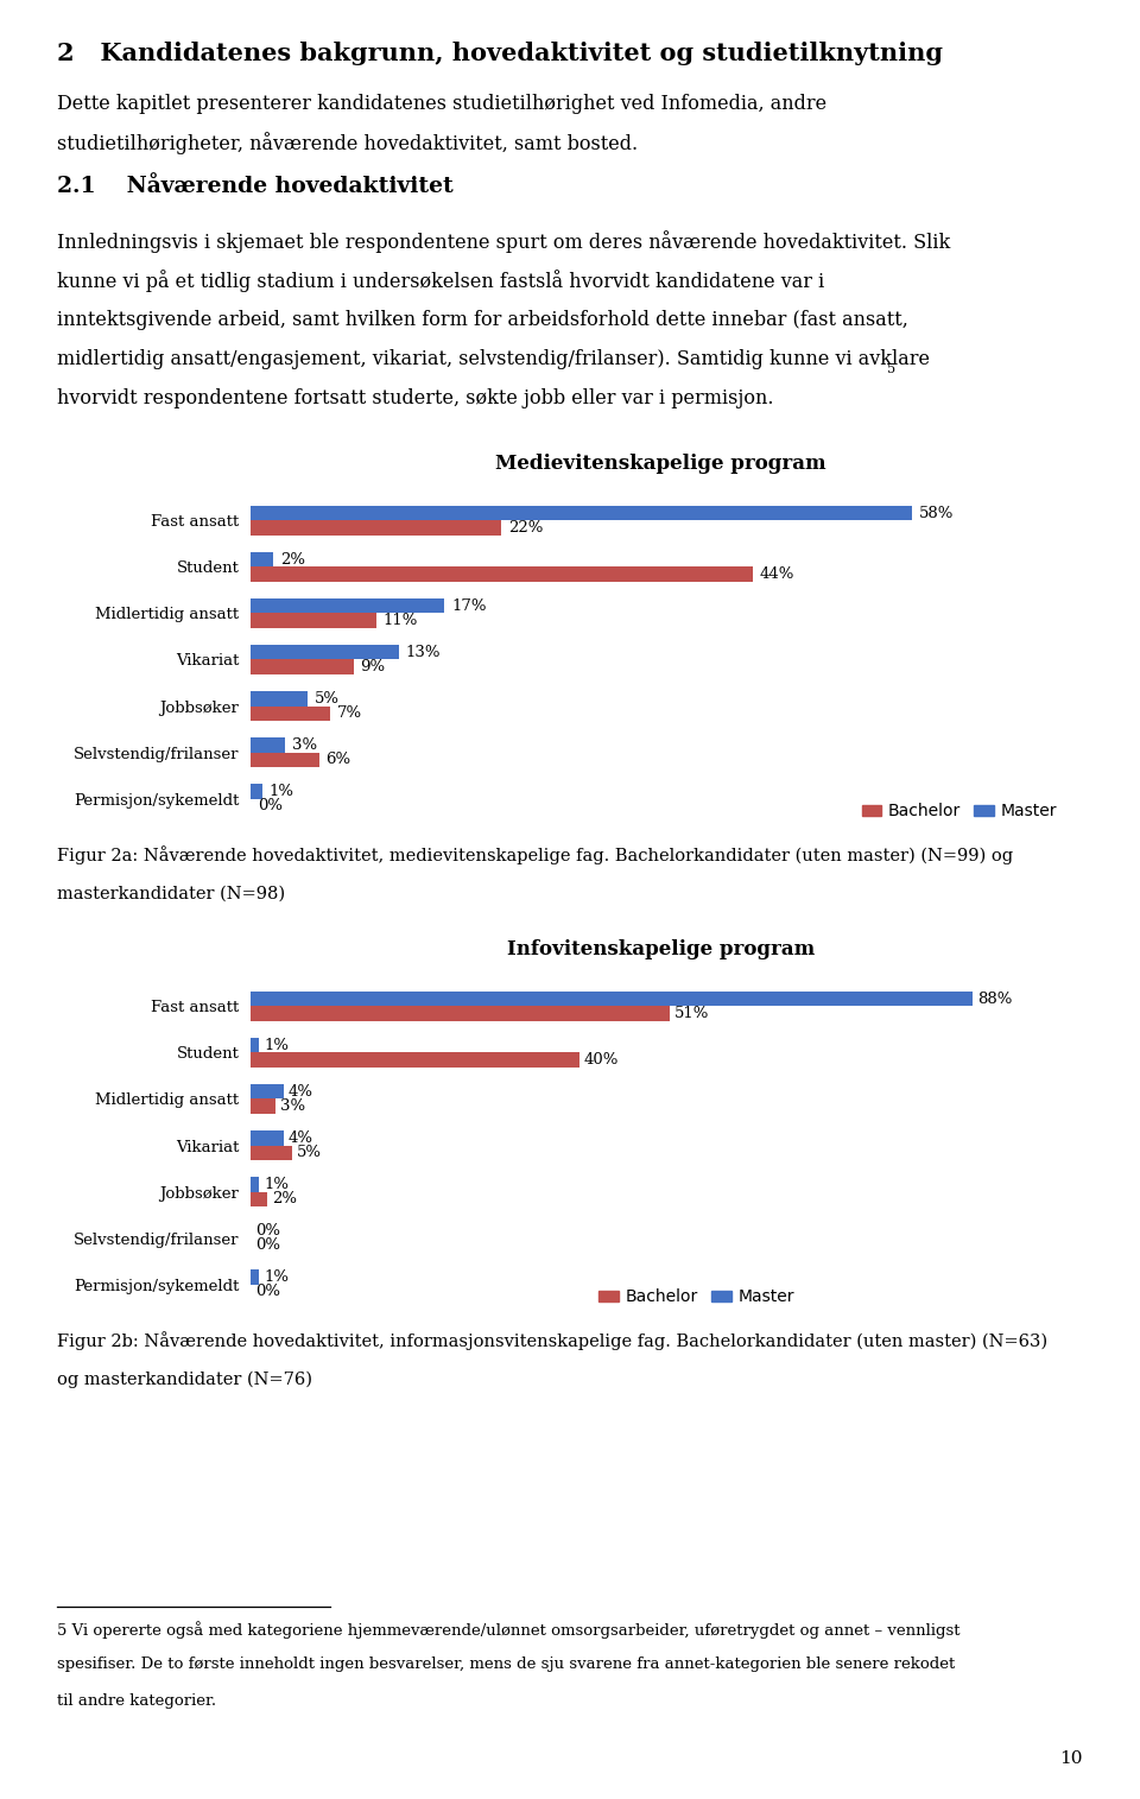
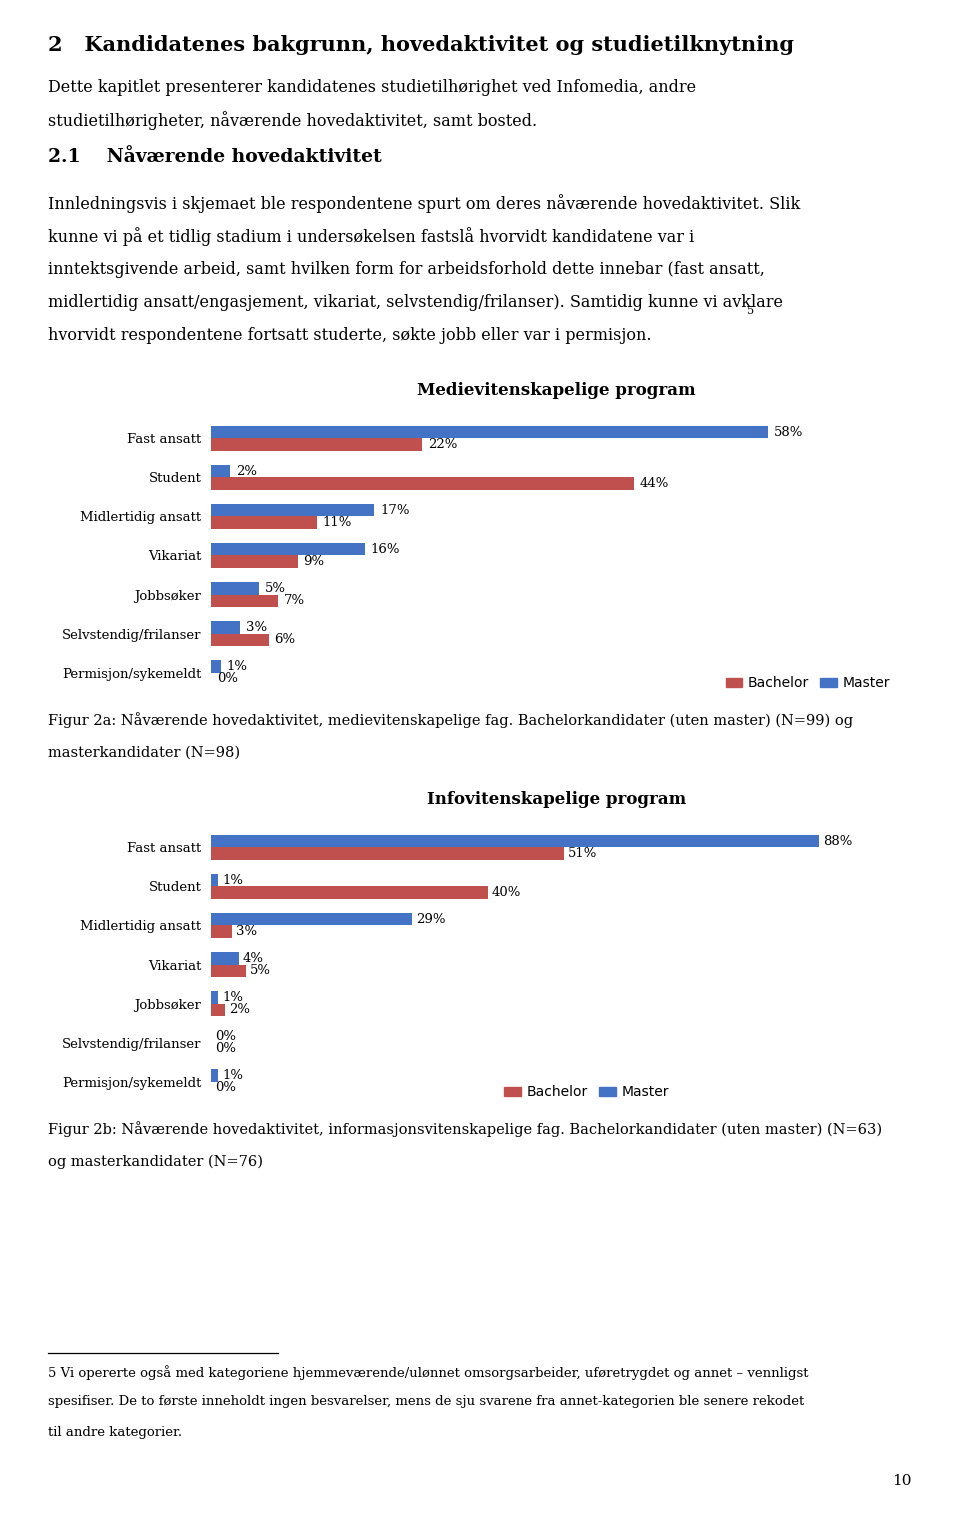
Medievitenskapelige program/Master/Vikariat: 13% -> 16%
Infovitenskapelige program/Master/Midlertidig ansatt: 4% -> 29%
